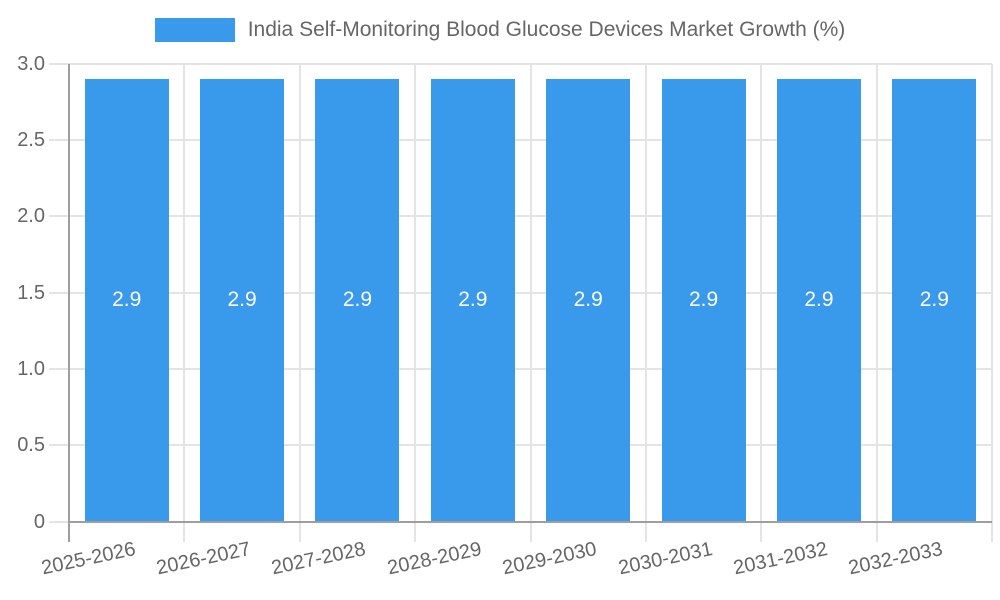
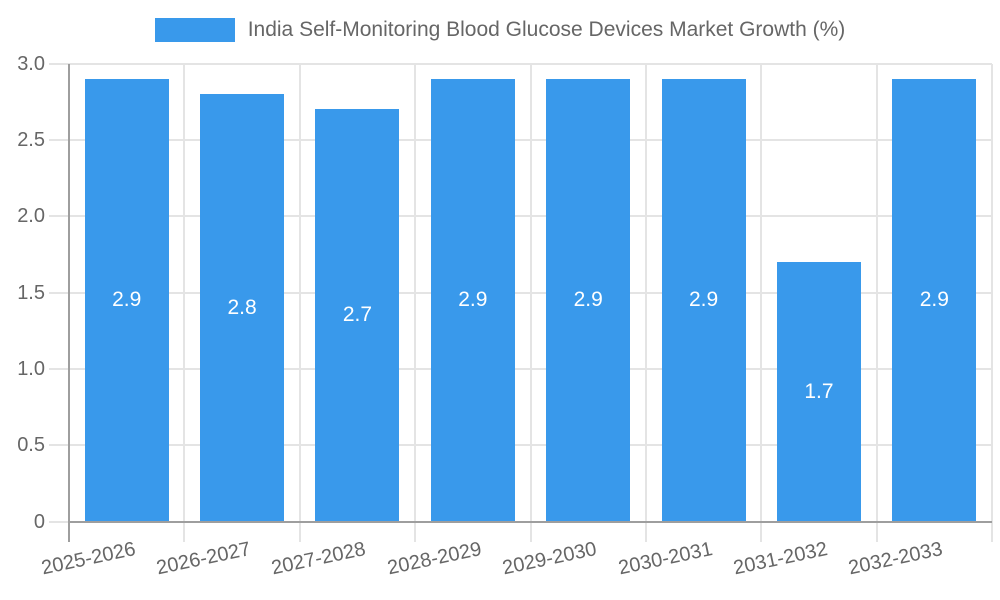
2026-2027: 2.9 -> 2.8
2027-2028: 2.9 -> 2.7
2031-2032: 2.9 -> 1.7
